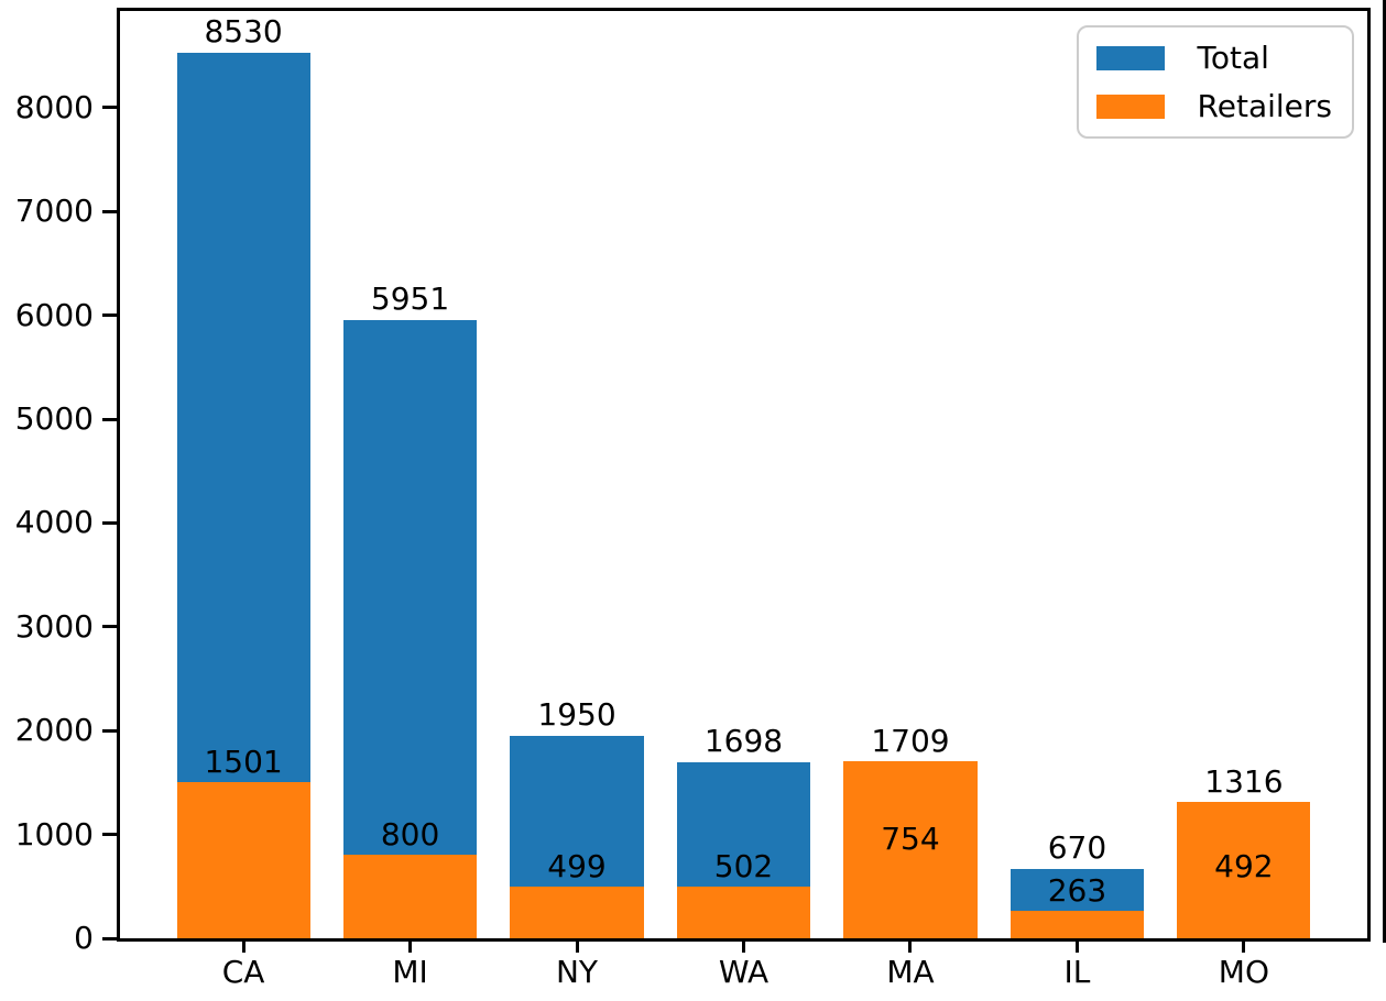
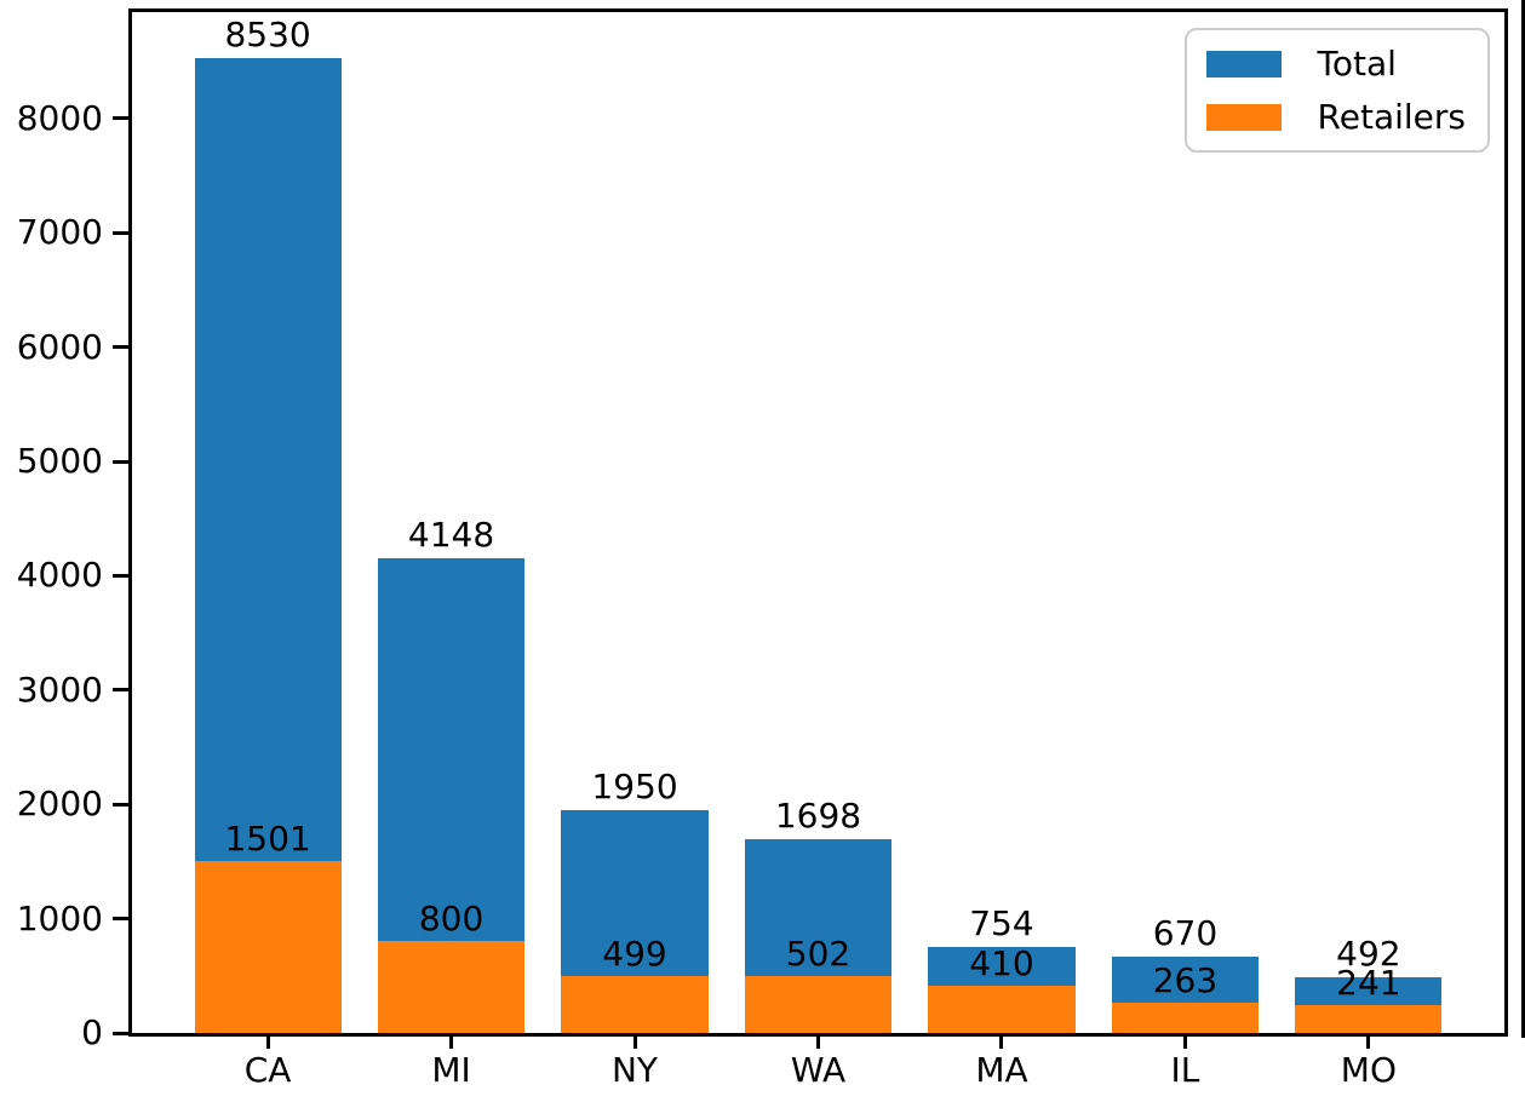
Total/MI: 5951 -> 4148
Retailers/MA: 1709 -> 410
Retailers/MO: 1316 -> 241
